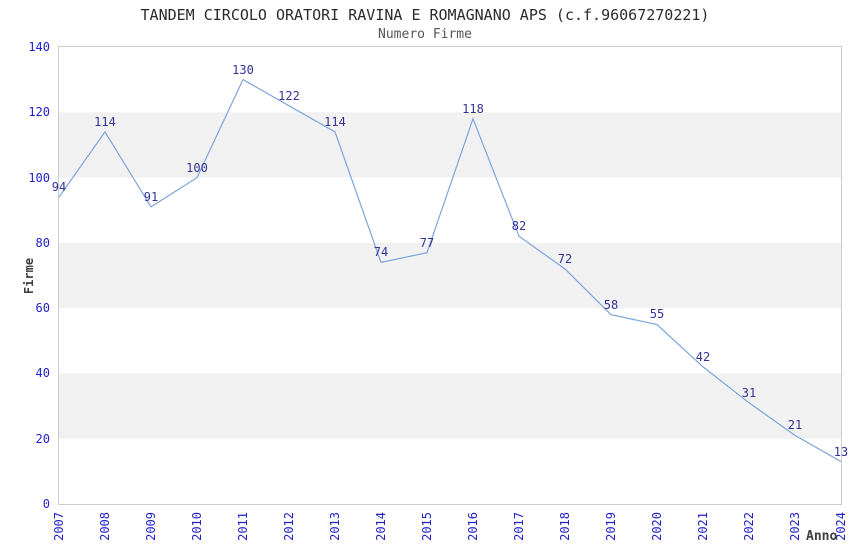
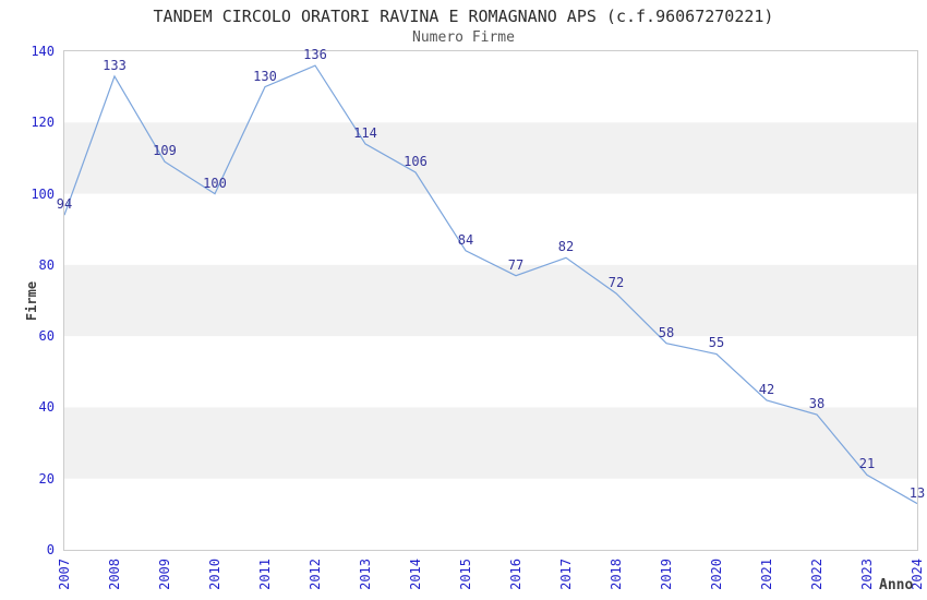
2008: 114 -> 133
2009: 91 -> 109
2012: 122 -> 136
2014: 74 -> 106
2015: 77 -> 84
2016: 118 -> 77
2022: 31 -> 38
